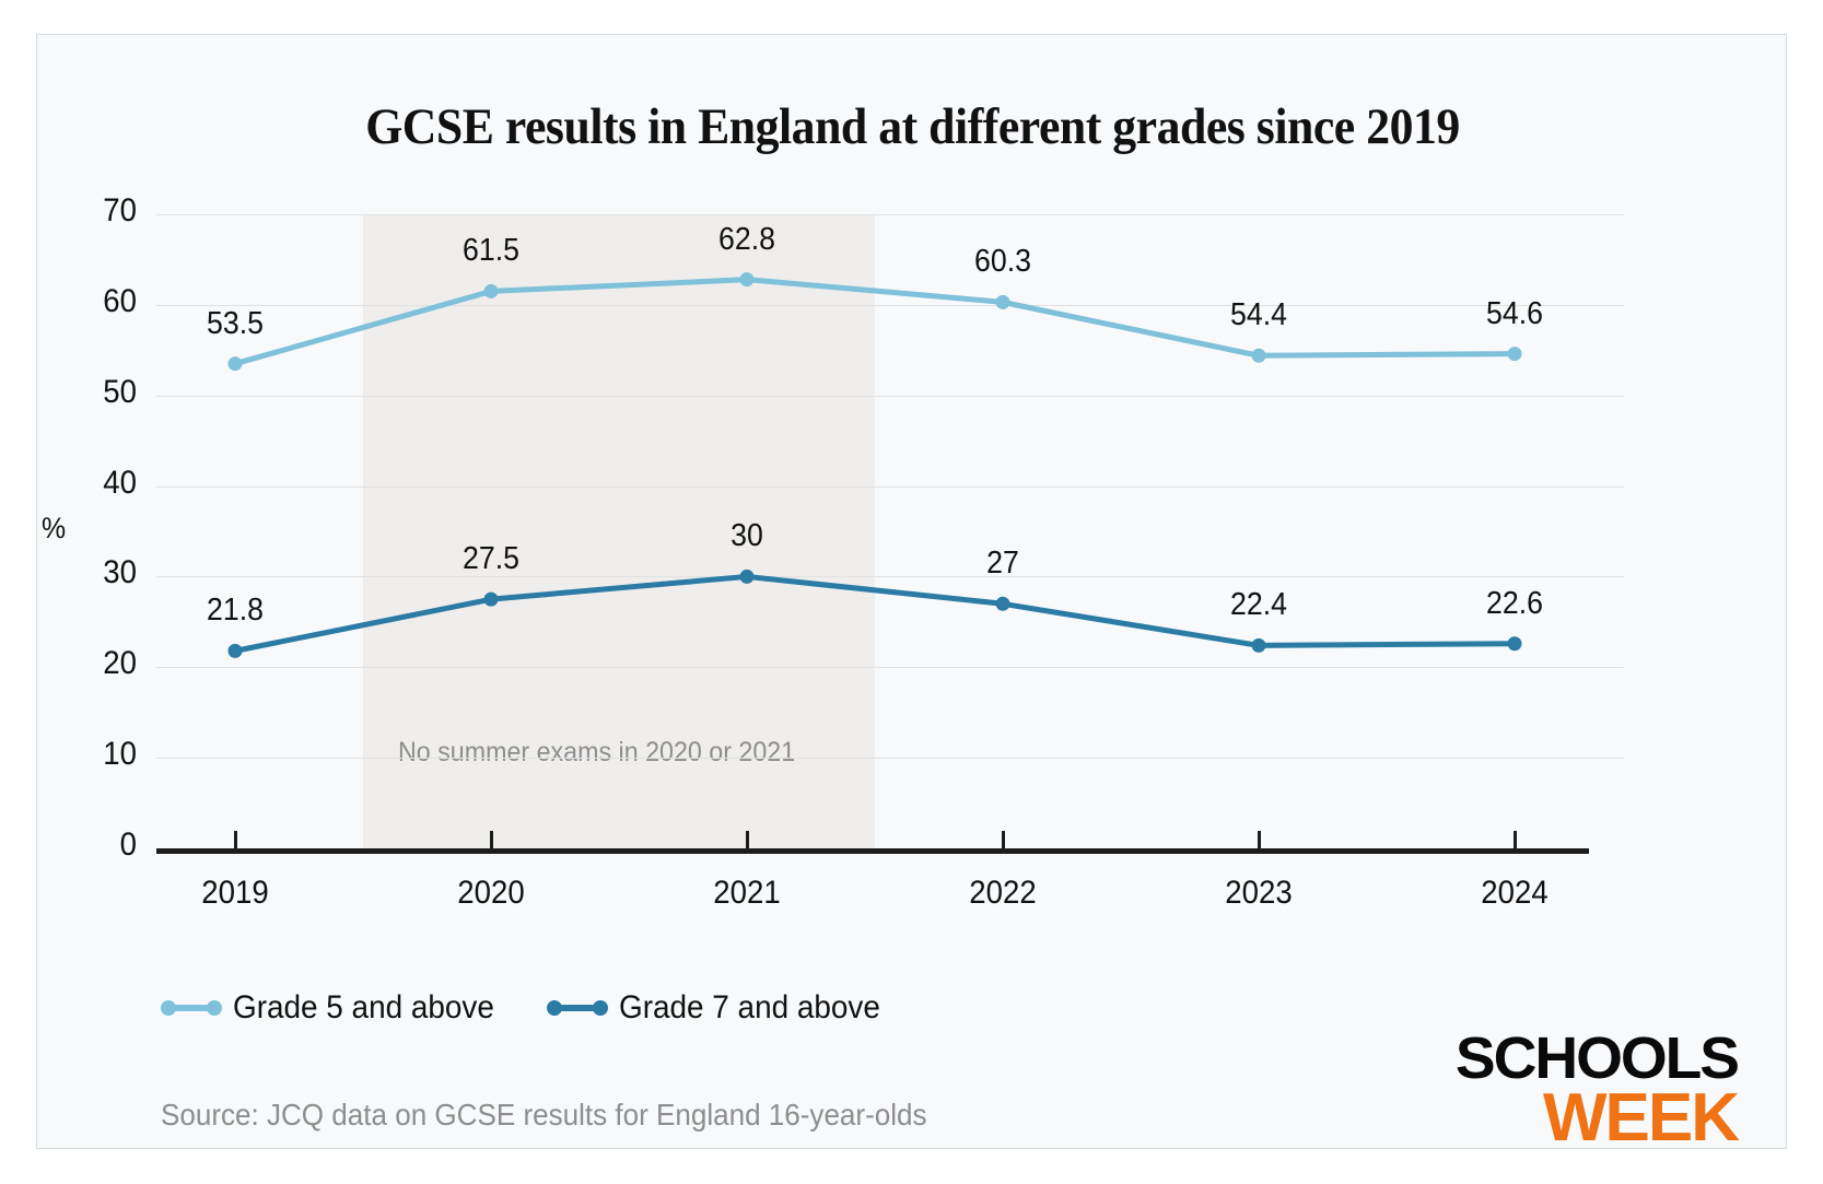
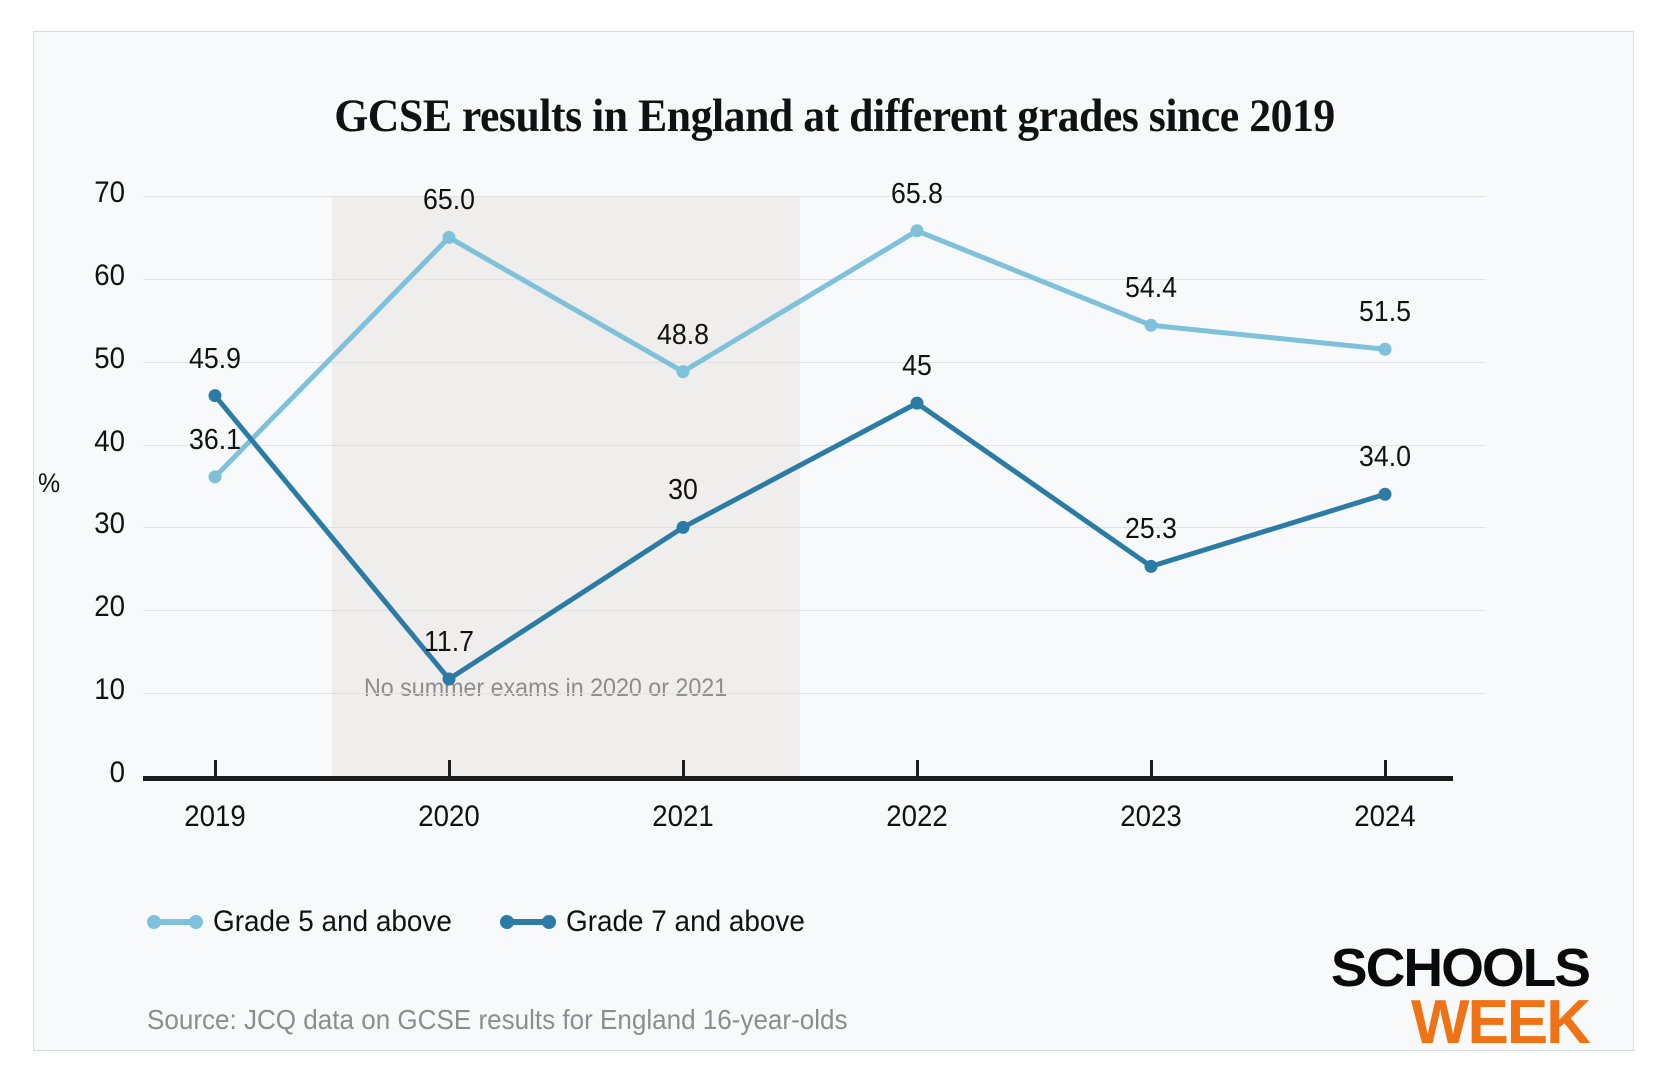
Grade 5 and above/2019: 53.5 -> 36.1
Grade 7 and above/2019: 21.8 -> 45.9
Grade 5 and above/2020: 61.5 -> 65.0
Grade 7 and above/2020: 27.5 -> 11.7
Grade 5 and above/2021: 62.8 -> 48.8
Grade 5 and above/2022: 60.3 -> 65.8
Grade 7 and above/2022: 27 -> 45
Grade 7 and above/2023: 22.4 -> 25.3
Grade 5 and above/2024: 54.6 -> 51.5
Grade 7 and above/2024: 22.6 -> 34.0
